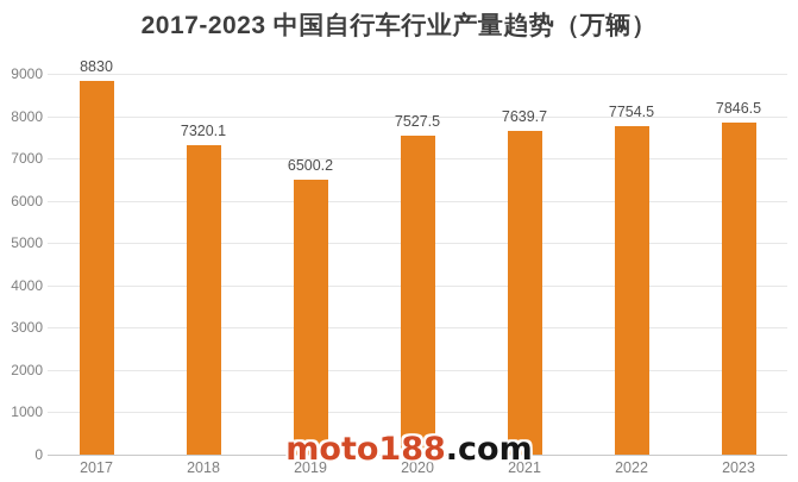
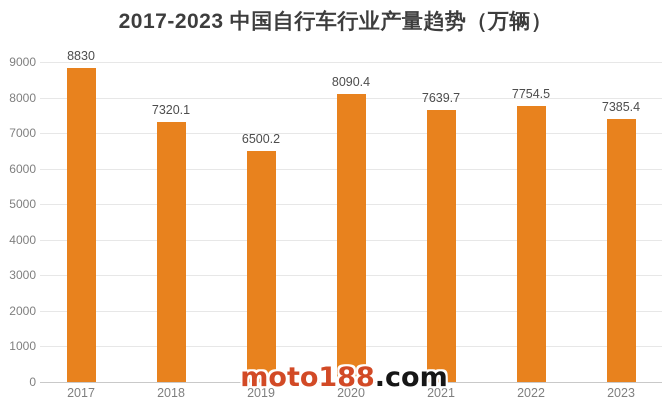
2020: 7527.5 -> 8090.4
2023: 7846.5 -> 7385.4
